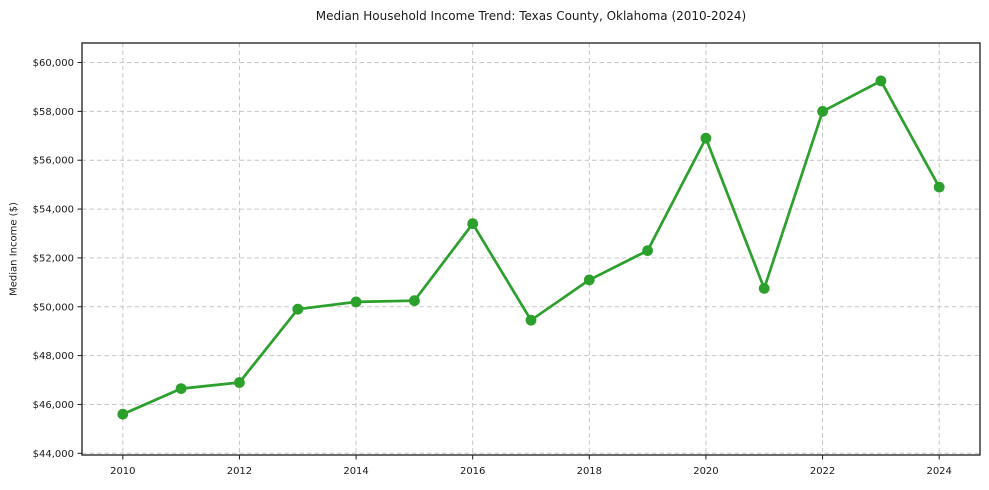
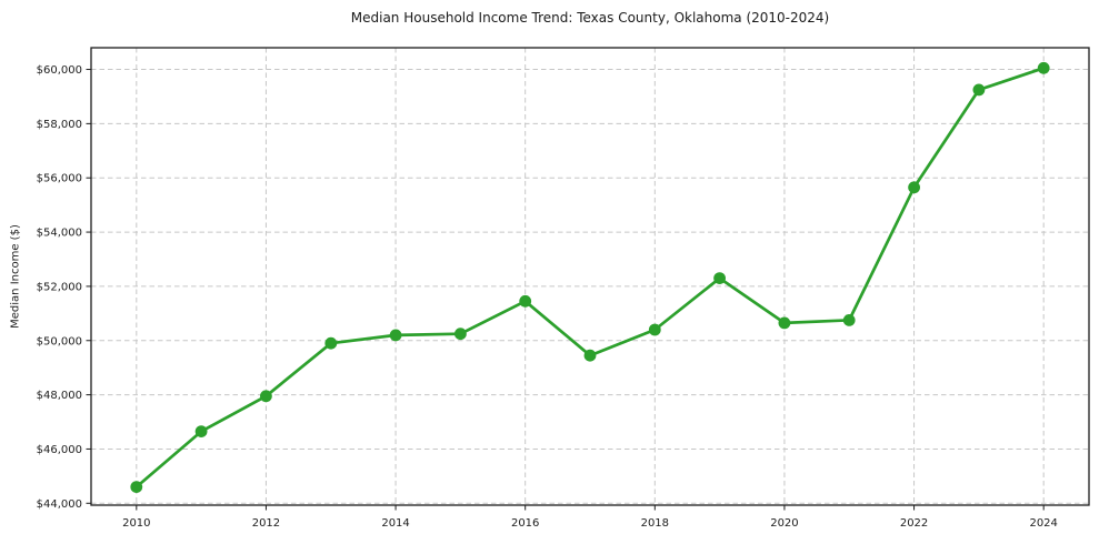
2010: $45600 -> $44600
2012: $46900 -> $48000
2016: $53400 -> $51400
2018: $51100 -> $50400
2020: $56900 -> $50600
2022: $58000 -> $55600
2024: $54900 -> $60000
